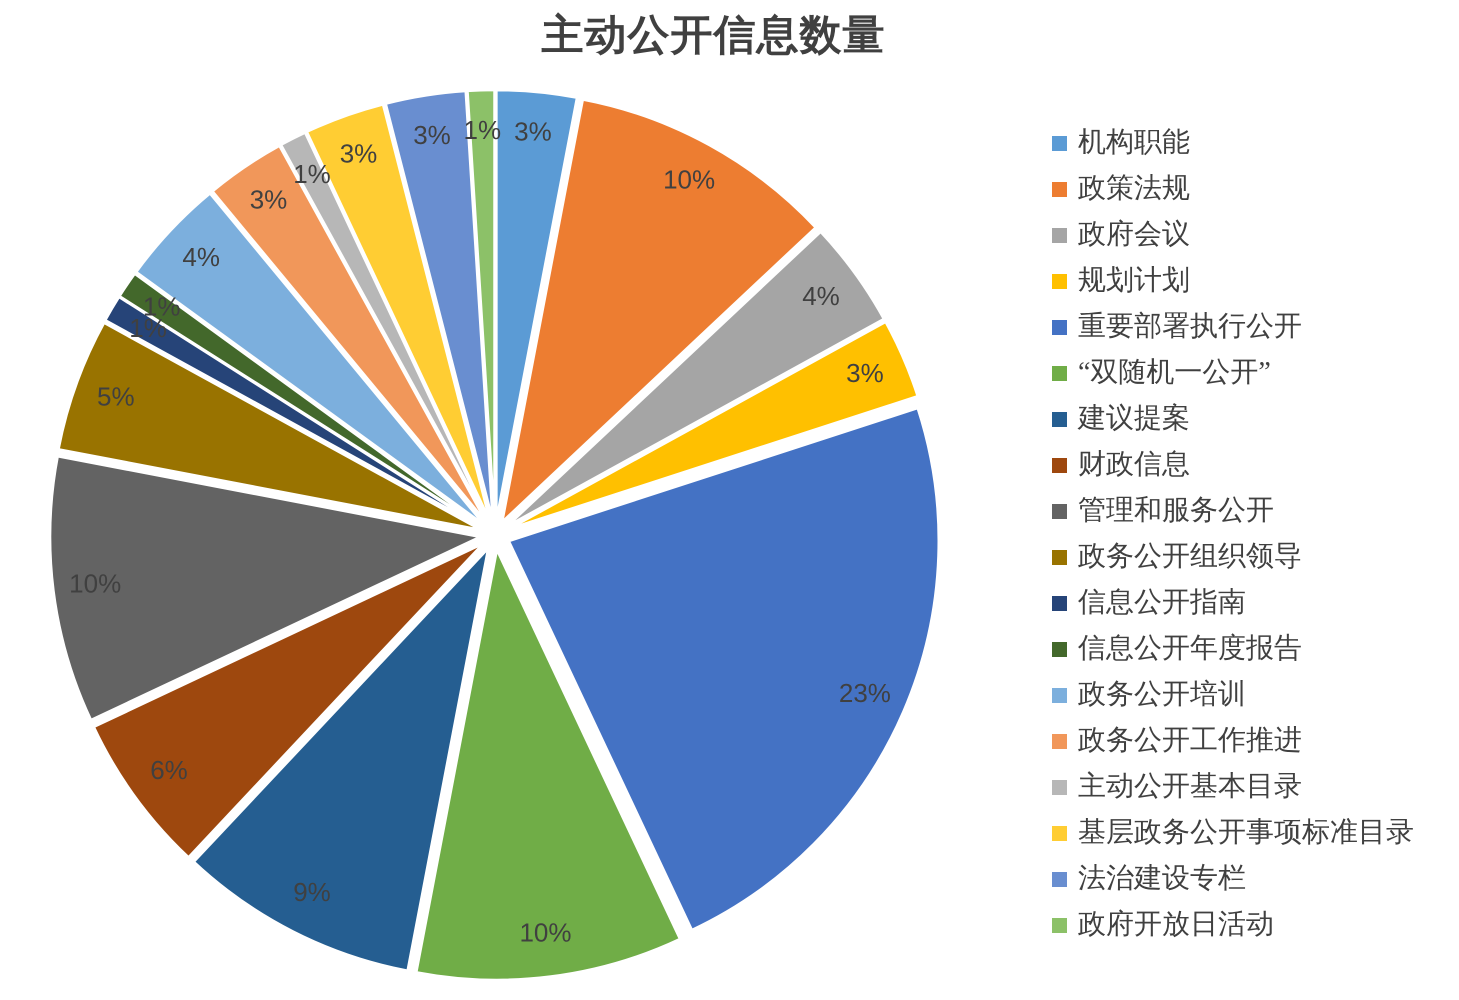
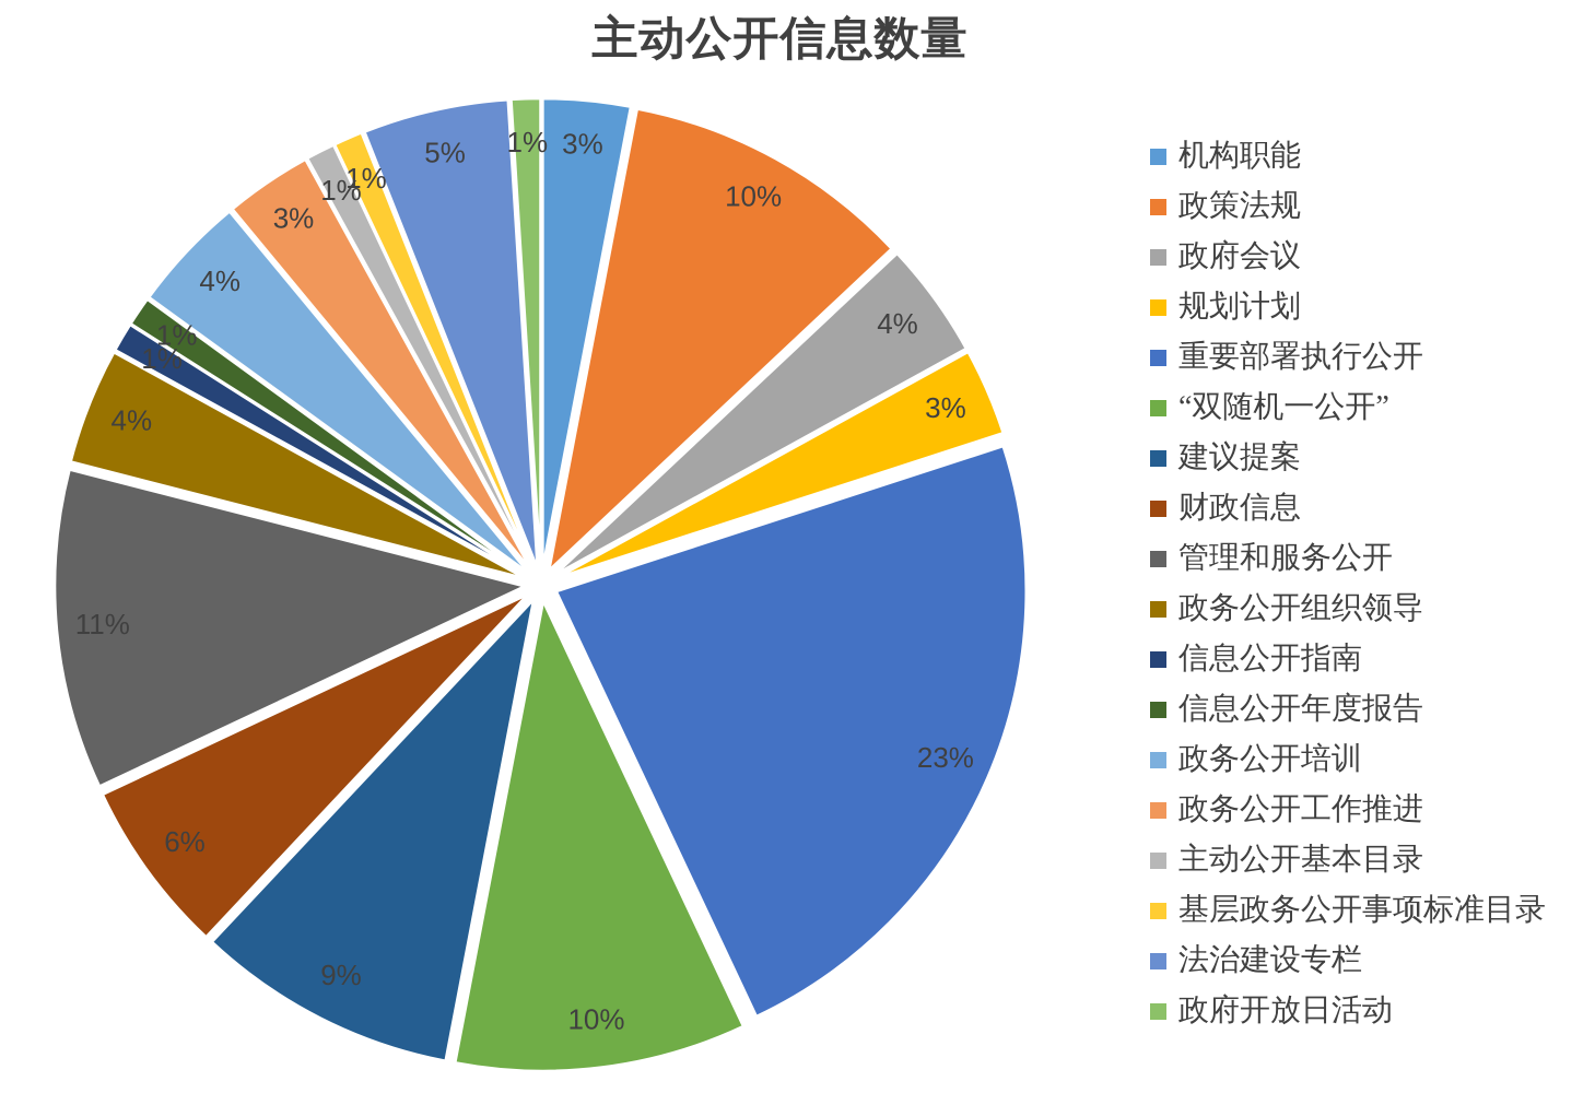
管理和服务公开: 10% -> 11%
政务公开组织领导: 5% -> 4%
基层政务公开事项标准目录: 3% -> 1%
法治建设专栏: 3% -> 5%
